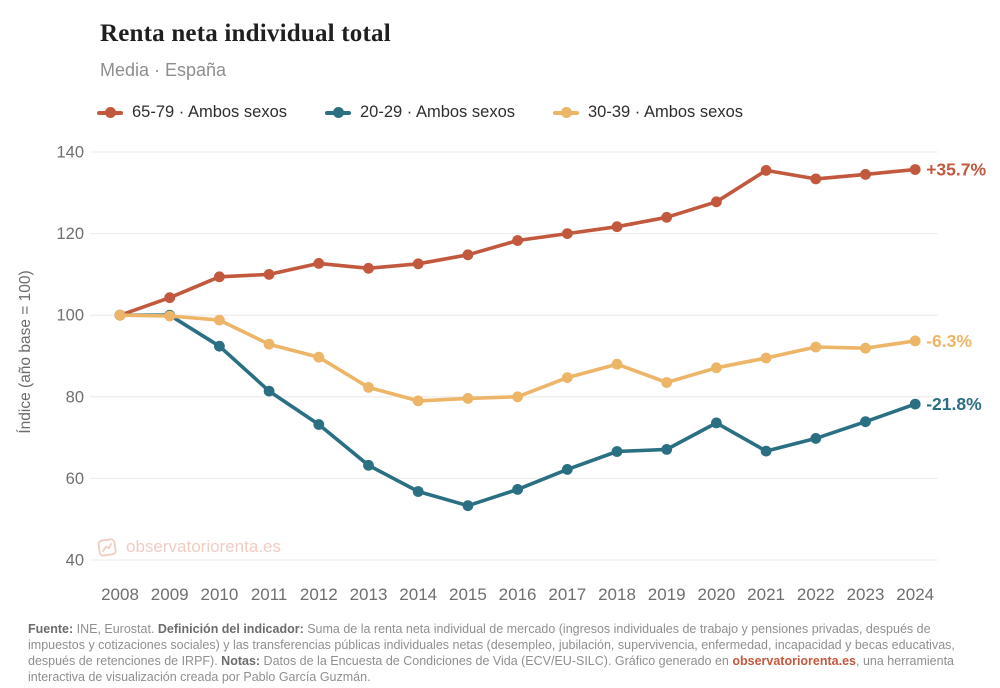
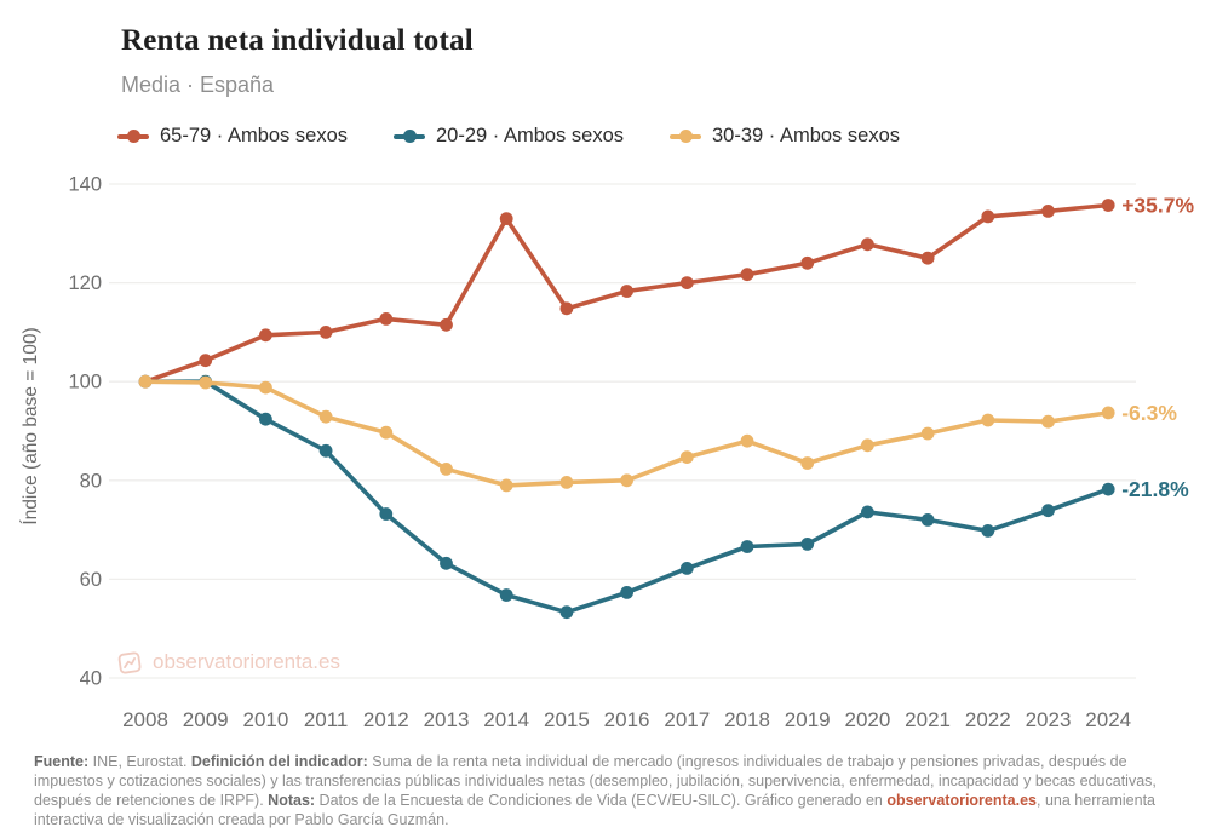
20-29 · Ambos sexos/2011: 81 -> 86
65-79 · Ambos sexos/2014: 113 -> 133
65-79 · Ambos sexos/2021: 136 -> 125
20-29 · Ambos sexos/2021: 67 -> 72
